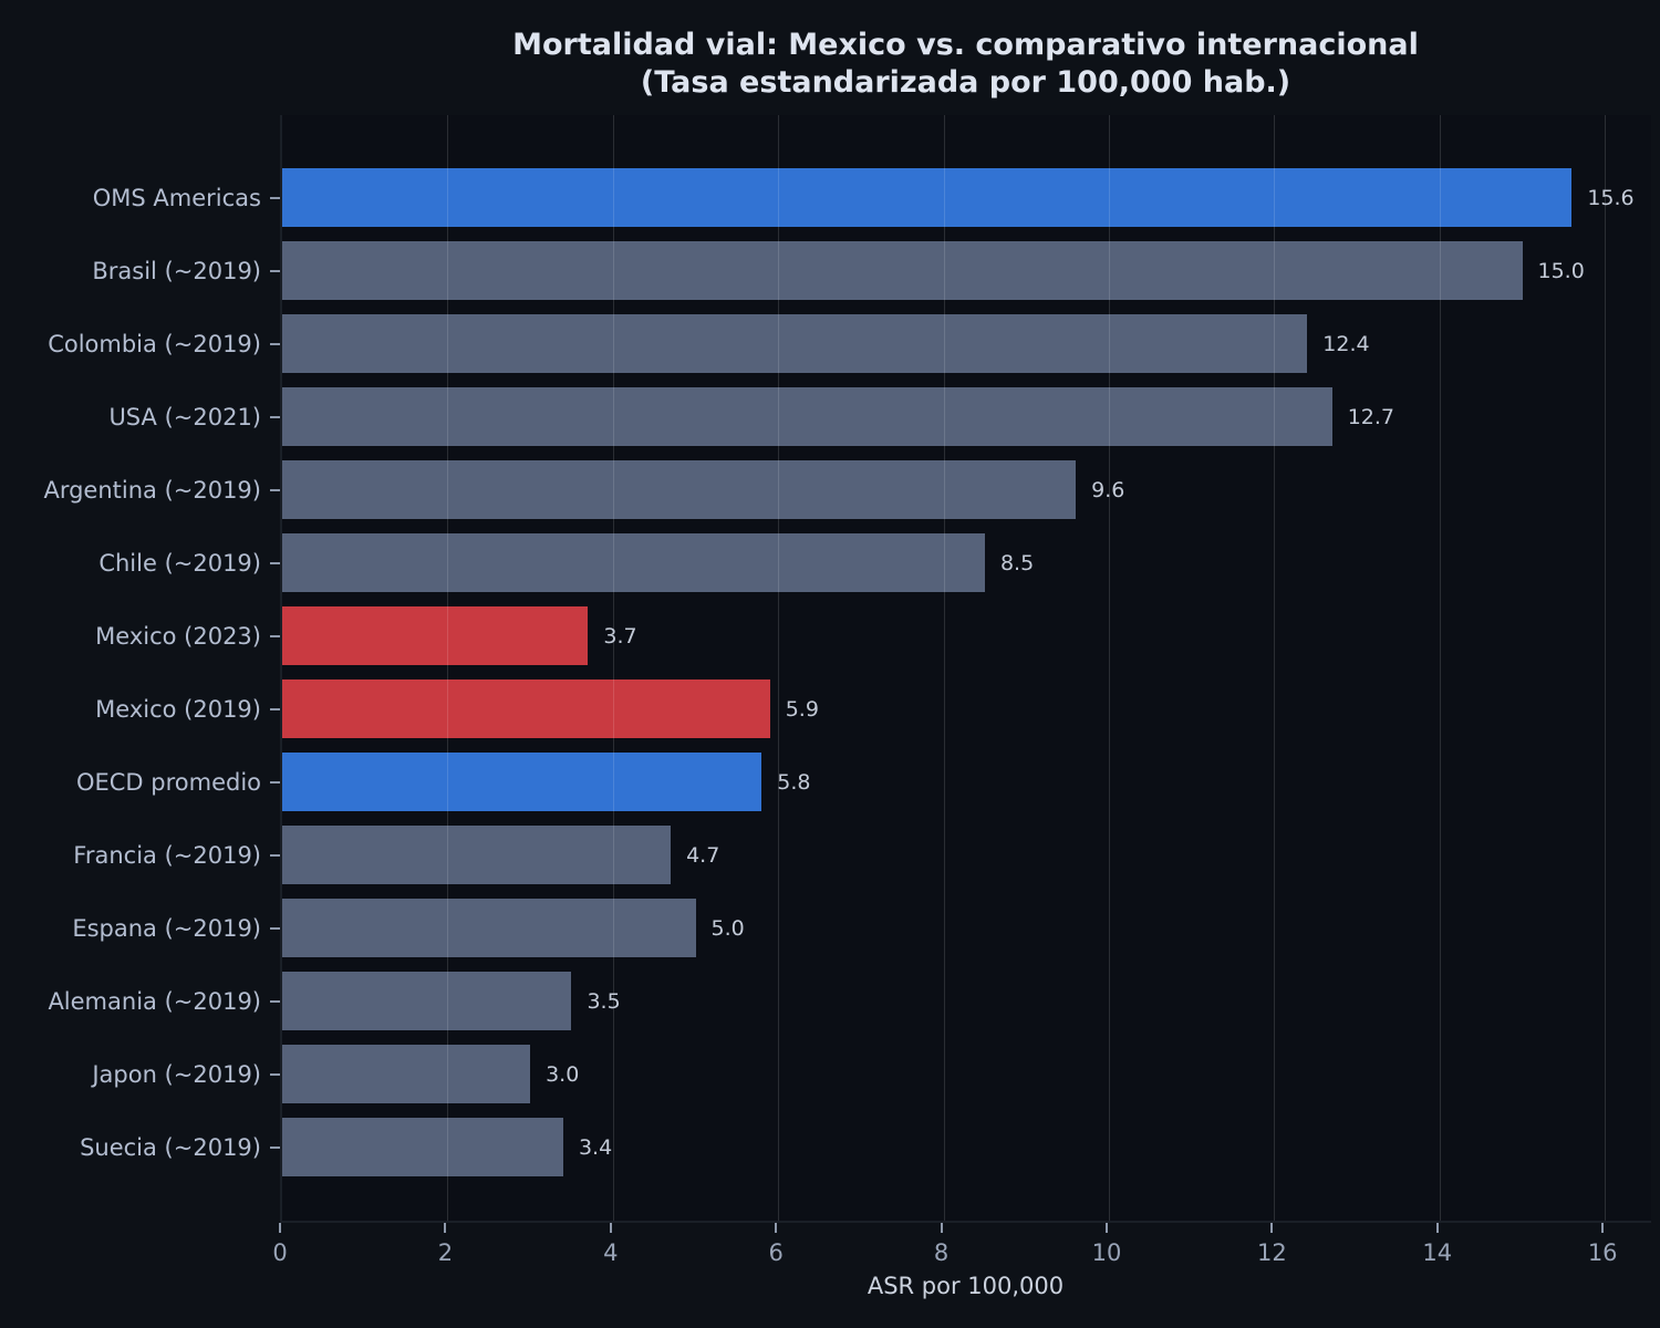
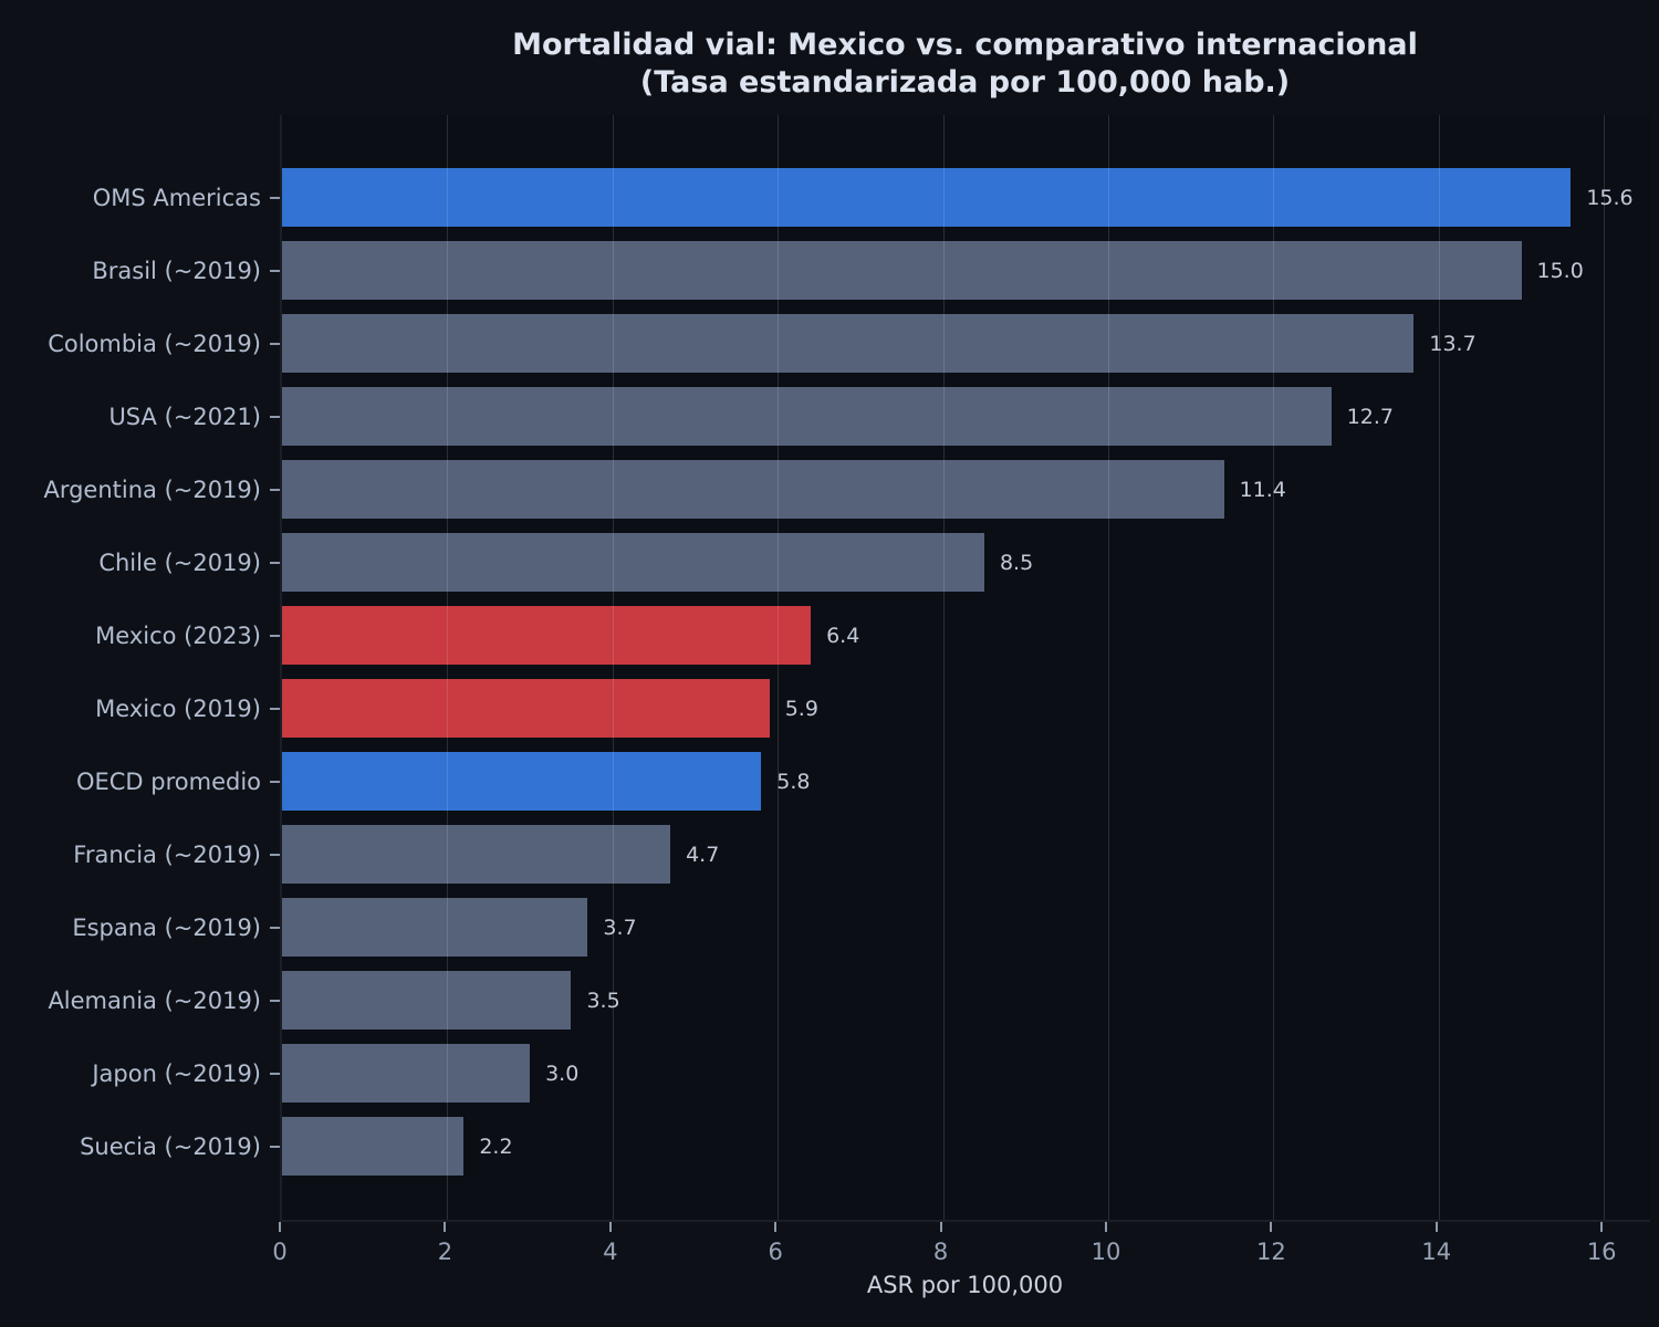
Colombia (~2019): 12.4 -> 13.7
Argentina (~2019): 9.6 -> 11.4
Mexico (2023): 3.7 -> 6.4
Espana (~2019): 5.0 -> 3.7
Suecia (~2019): 3.4 -> 2.2
